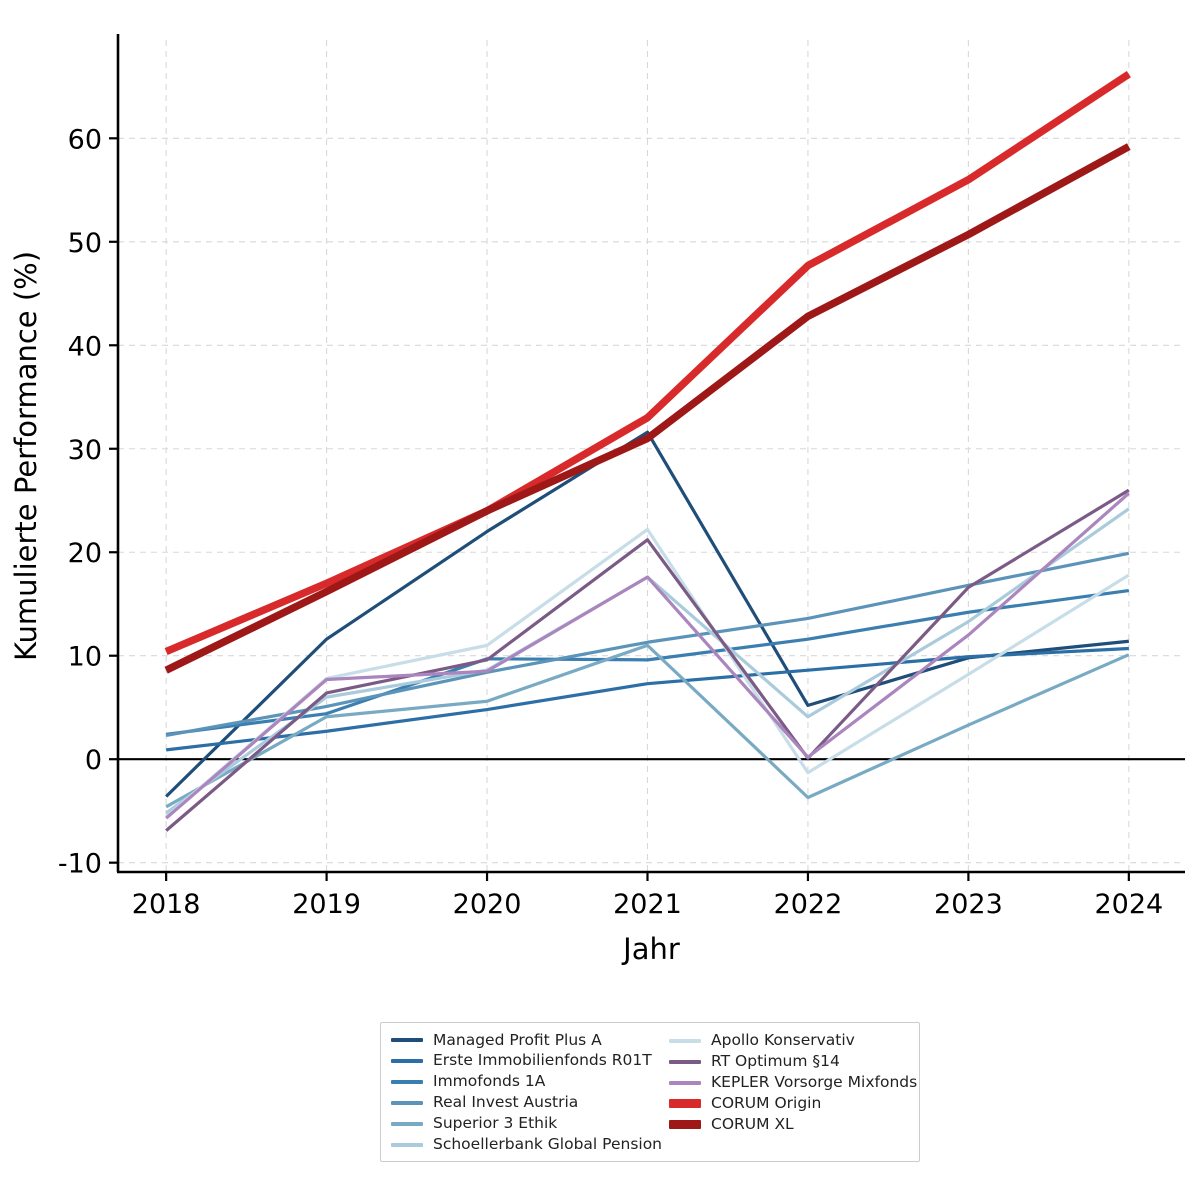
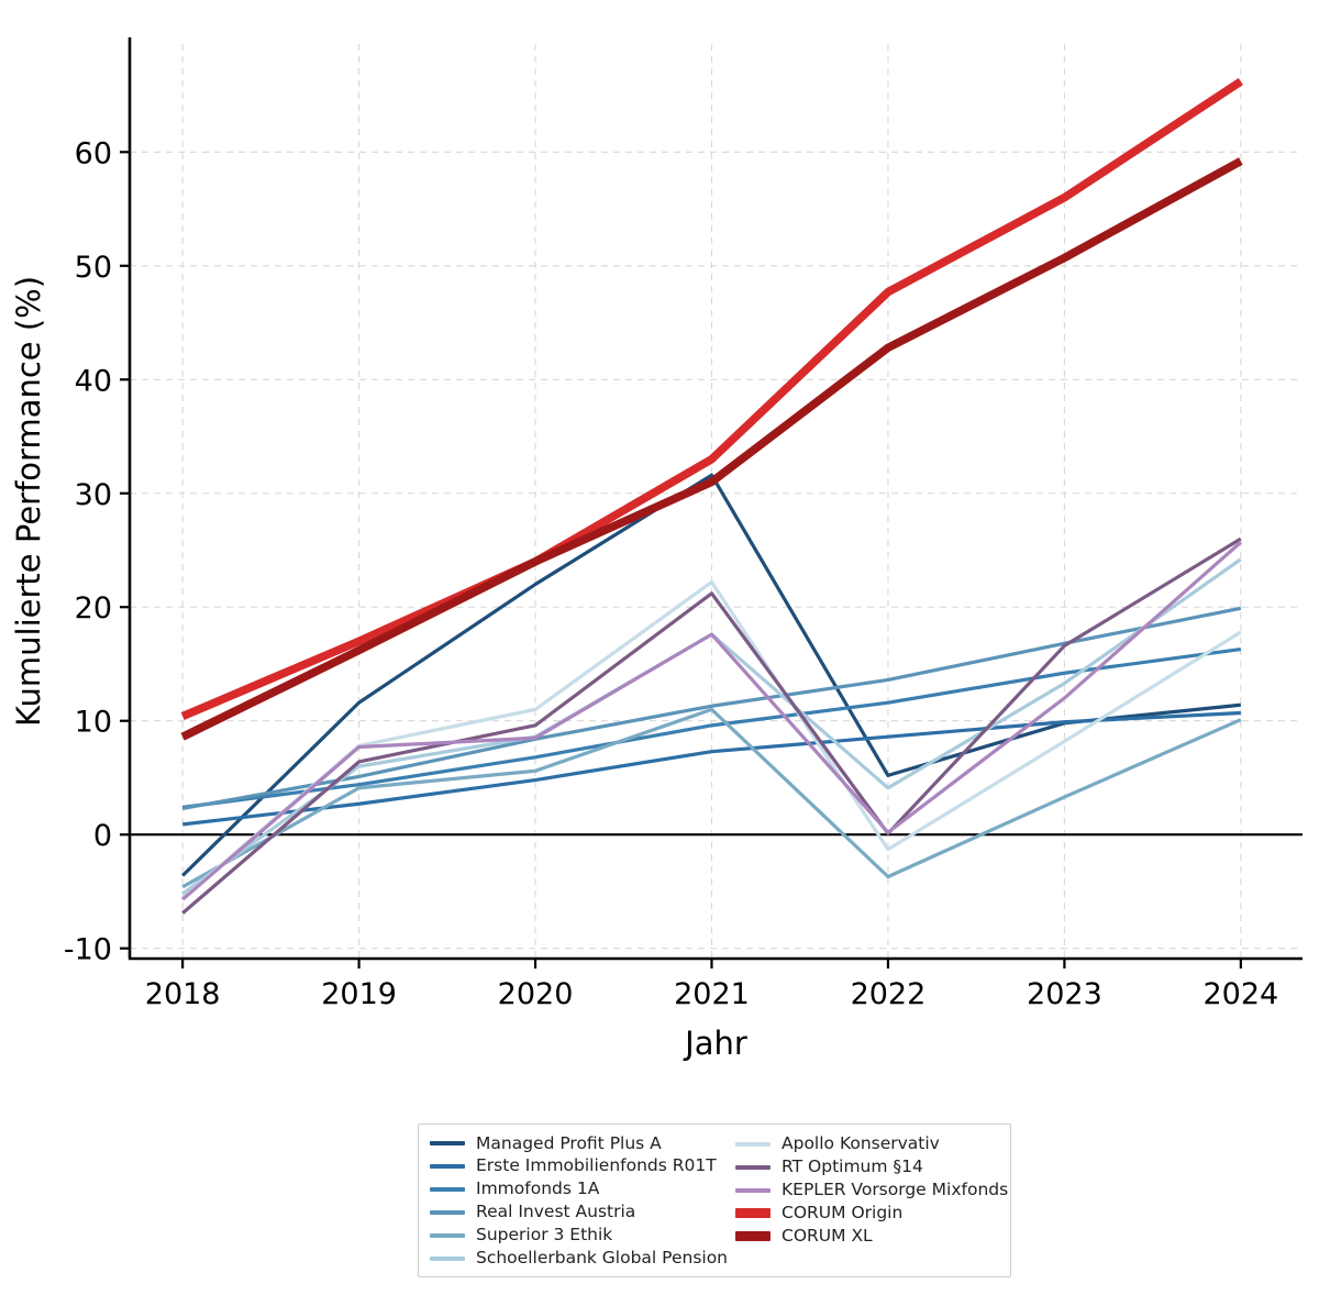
Immofonds 1A/2020: 9.7 -> 6.8
